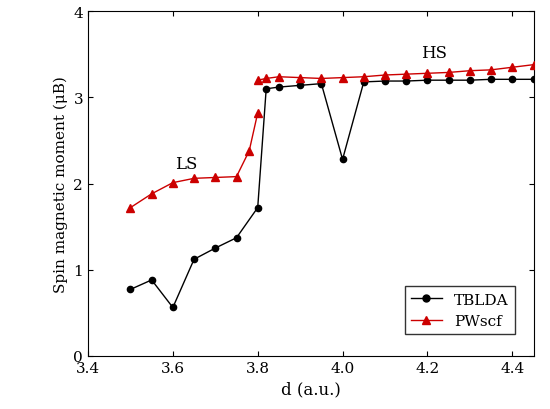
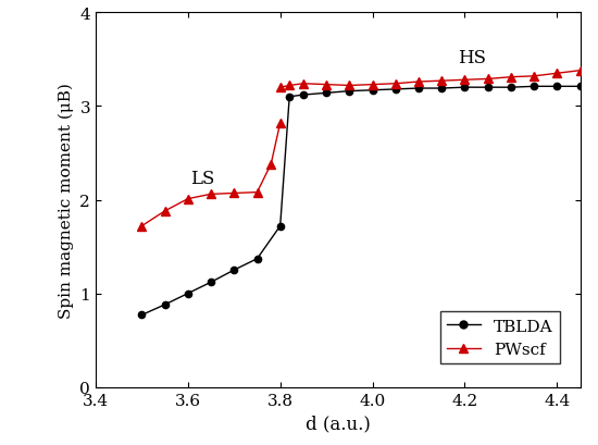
TBLDA/3.6: 0.56 -> 1.00
TBLDA/4.0: 2.28 -> 3.17
